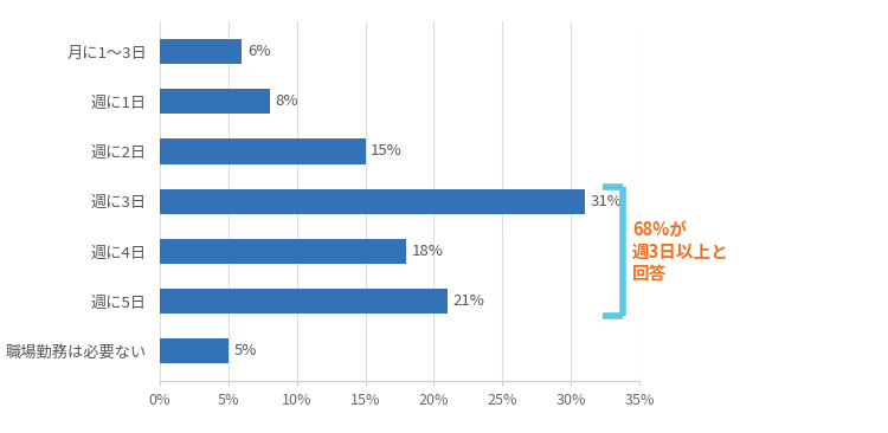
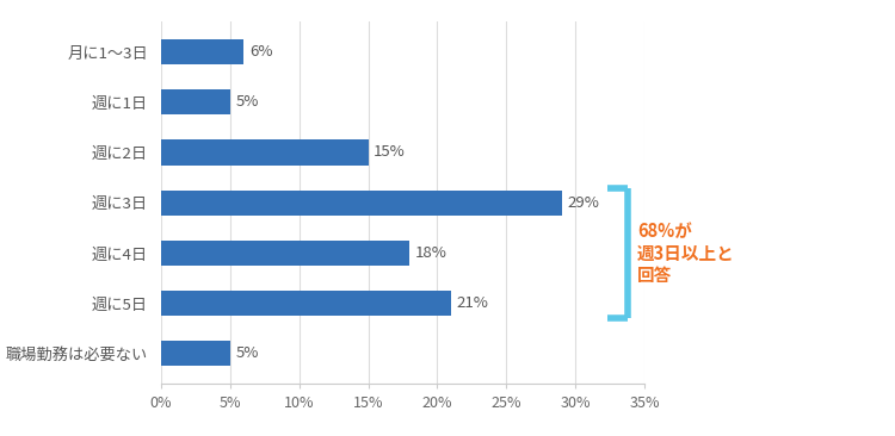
週に1日: 8% -> 5%
週に3日: 31% -> 29%
